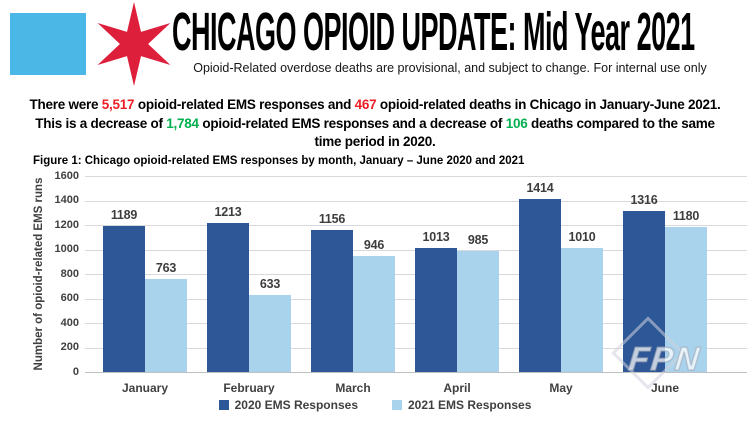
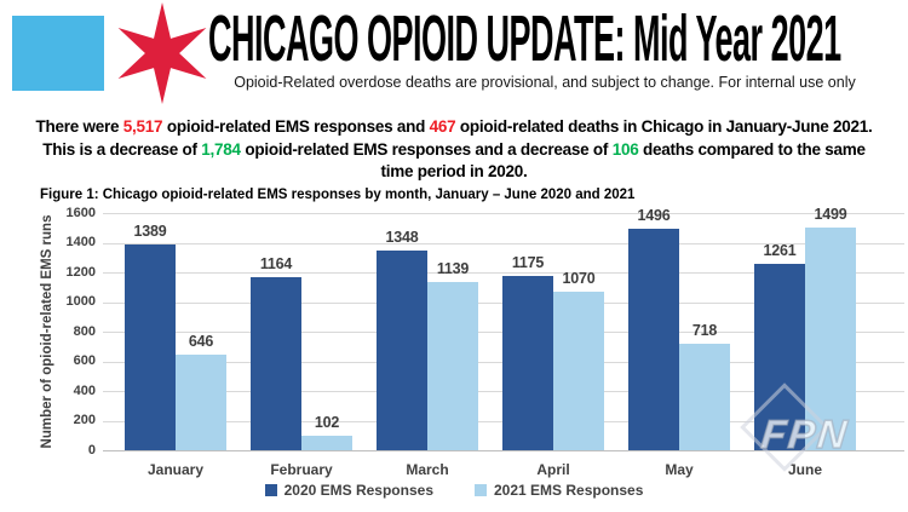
2020 EMS Responses/January: 1189 -> 1389
2021 EMS Responses/January: 763 -> 646
2020 EMS Responses/February: 1213 -> 1164
2021 EMS Responses/February: 633 -> 102
2020 EMS Responses/March: 1156 -> 1348
2021 EMS Responses/March: 946 -> 1139
2020 EMS Responses/April: 1013 -> 1175
2021 EMS Responses/April: 985 -> 1070
2020 EMS Responses/May: 1414 -> 1496
2021 EMS Responses/May: 1010 -> 718
2020 EMS Responses/June: 1316 -> 1261
2021 EMS Responses/June: 1180 -> 1499
